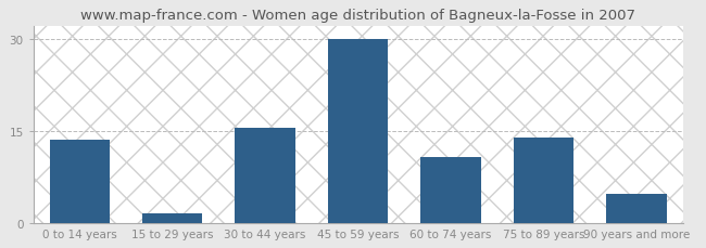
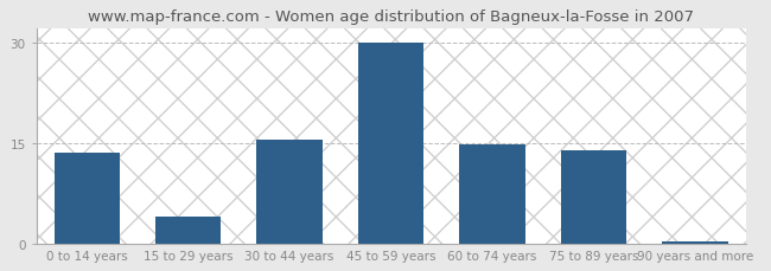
15 to 29 years: 1.6 -> 4.0
60 to 74 years: 10.8 -> 14.7
90 years and more: 4.8 -> 0.3
